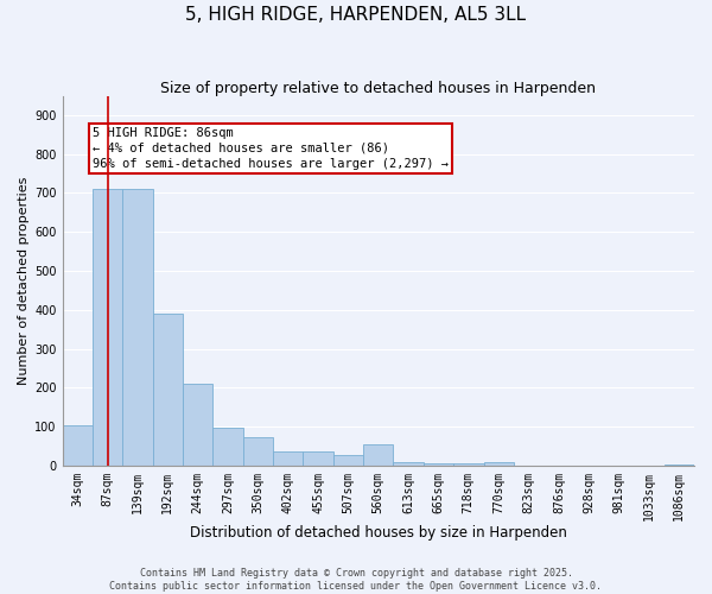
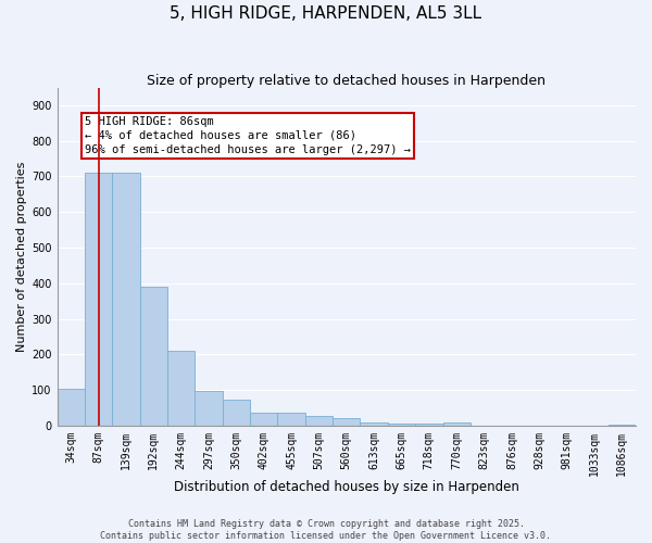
560sqm: 55 -> 20
